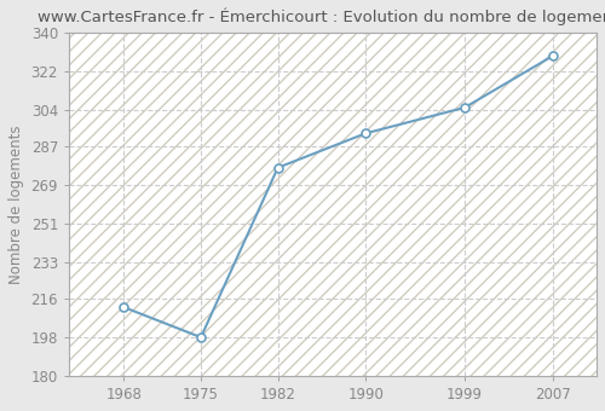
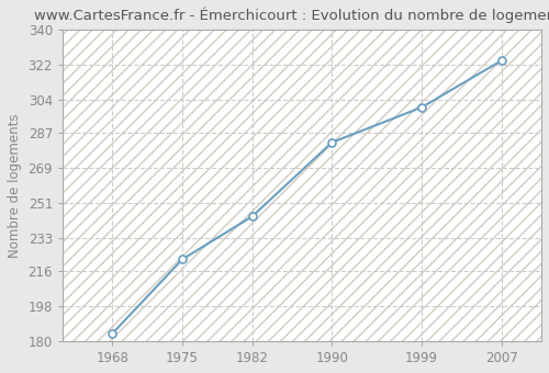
1968: 212 -> 184
1975: 198 -> 222
1982: 277 -> 244
1990: 293 -> 282
1999: 305 -> 300
2007: 329 -> 324
